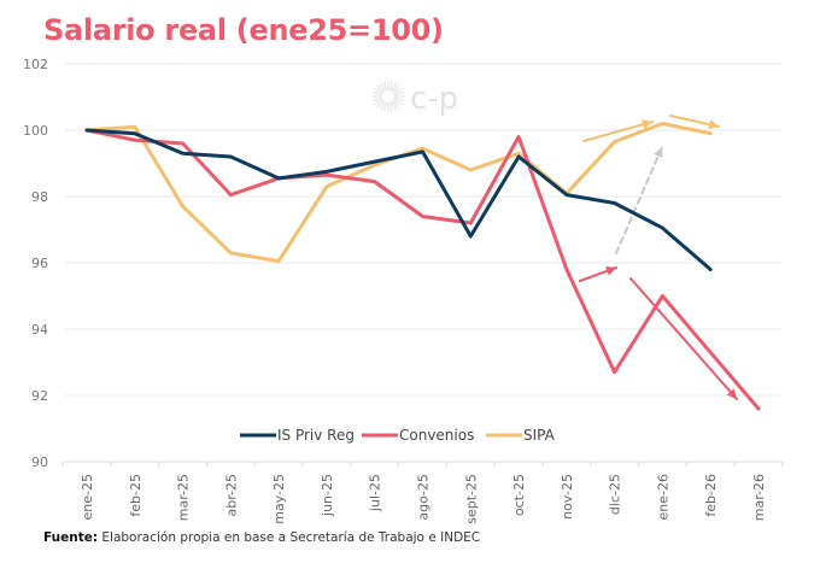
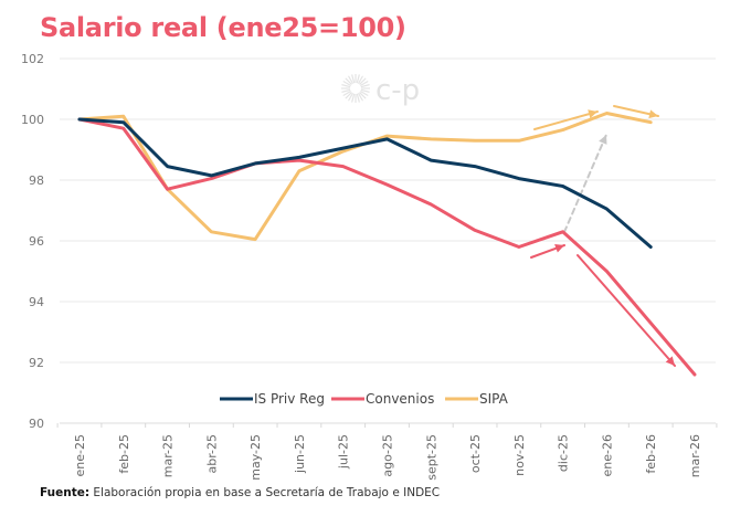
IS Priv Reg/mar-25: 99.3 -> 98.5
Convenios/mar-25: 99.6 -> 97.7
IS Priv Reg/abr-25: 99.2 -> 98.2
Convenios/ago-25: 97.4 -> 97.8
IS Priv Reg/sept-25: 96.8 -> 98.7
SIPA/sept-25: 98.8 -> 99.3
IS Priv Reg/oct-25: 99.2 -> 98.5
Convenios/oct-25: 99.8 -> 96.3
SIPA/nov-25: 98.1 -> 99.3
Convenios/dic-25: 92.7 -> 96.3
